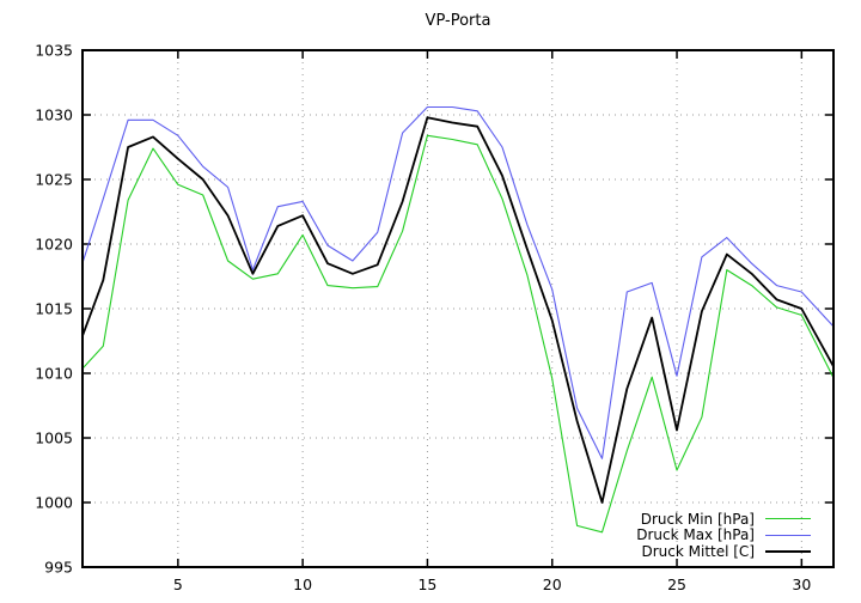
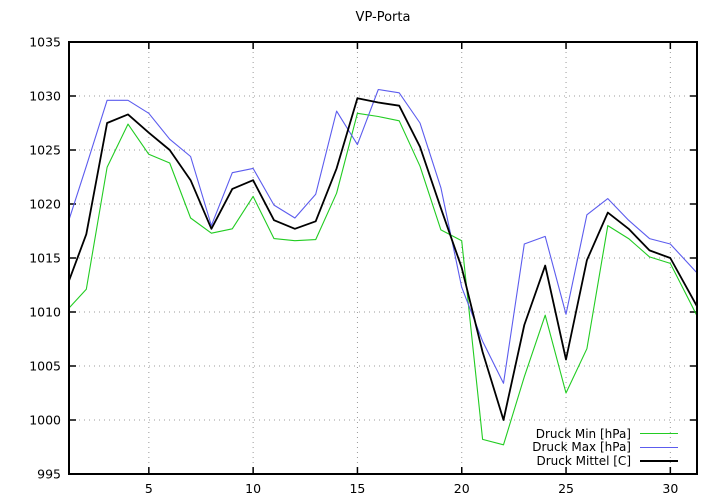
Druck Max [hPa]/15: 1030.6 -> 1025.5
Druck Min [hPa]/20: 1009.6 -> 1016.6
Druck Max [hPa]/20: 1016.5 -> 1012.3
